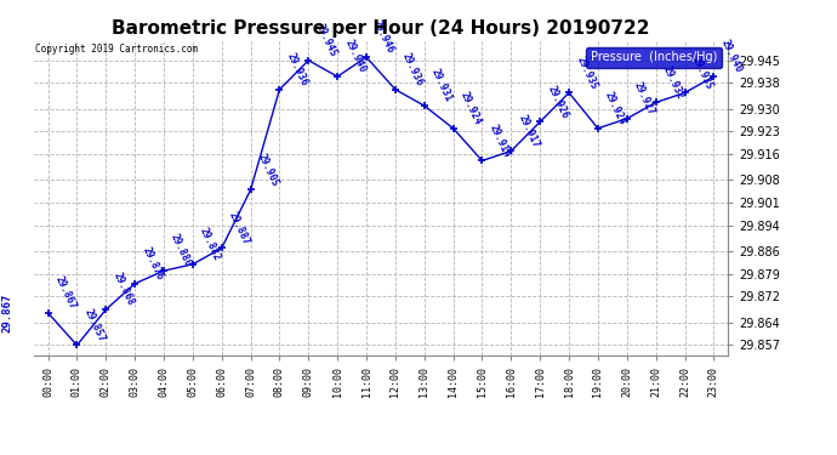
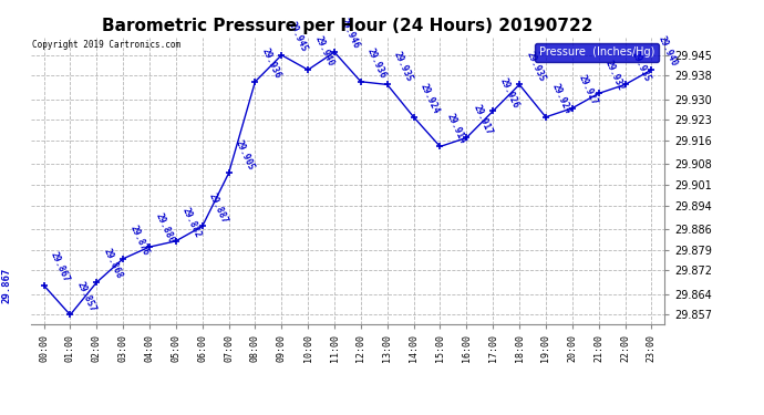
13:00: 29.931 -> 29.935
